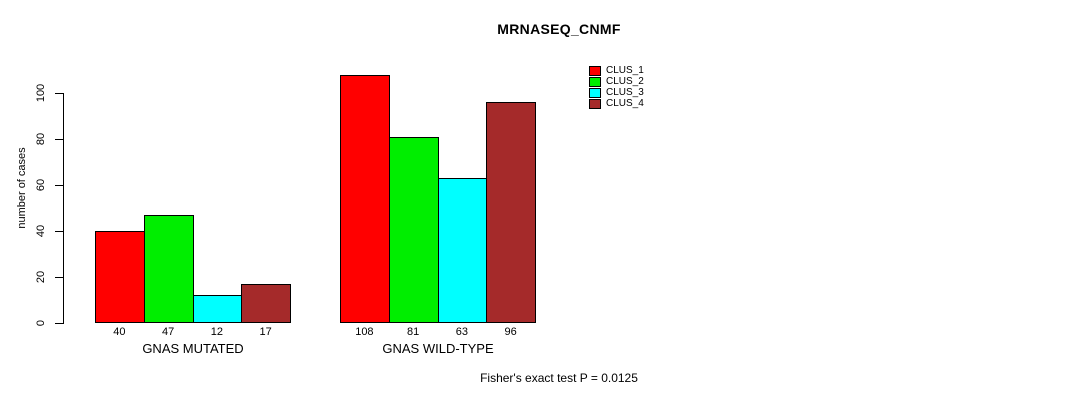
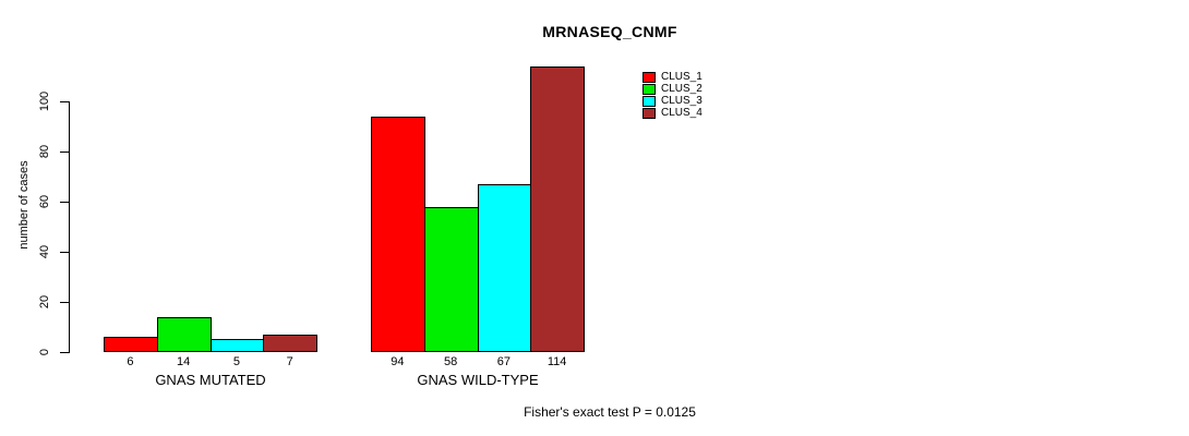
CLUS_1/GNAS MUTATED: 40 -> 6
CLUS_2/GNAS MUTATED: 47 -> 14
CLUS_3/GNAS MUTATED: 12 -> 5
CLUS_4/GNAS MUTATED: 17 -> 7
CLUS_1/GNAS WILD-TYPE: 108 -> 94
CLUS_2/GNAS WILD-TYPE: 81 -> 58
CLUS_3/GNAS WILD-TYPE: 63 -> 67
CLUS_4/GNAS WILD-TYPE: 96 -> 114
